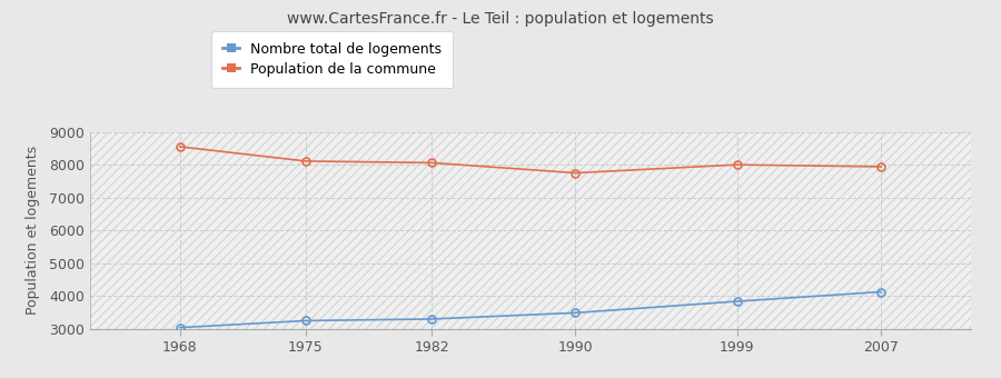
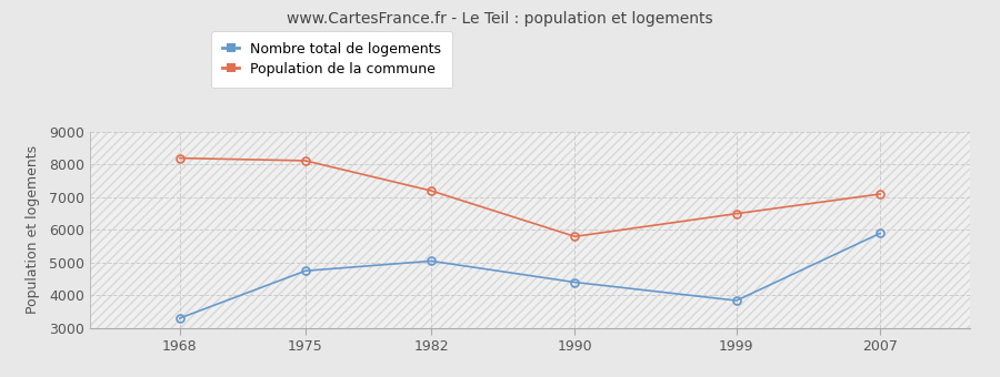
Nombre total de logements/1968: 3040 -> 3300
Population de la commune/1968: 8560 -> 8200
Nombre total de logements/1975: 3250 -> 4750
Nombre total de logements/1982: 3300 -> 5050
Population de la commune/1982: 8070 -> 7200
Nombre total de logements/1990: 3490 -> 4400
Population de la commune/1990: 7760 -> 5800
Population de la commune/1999: 8010 -> 6500
Nombre total de logements/2007: 4130 -> 5900
Population de la commune/2007: 7950 -> 7100
